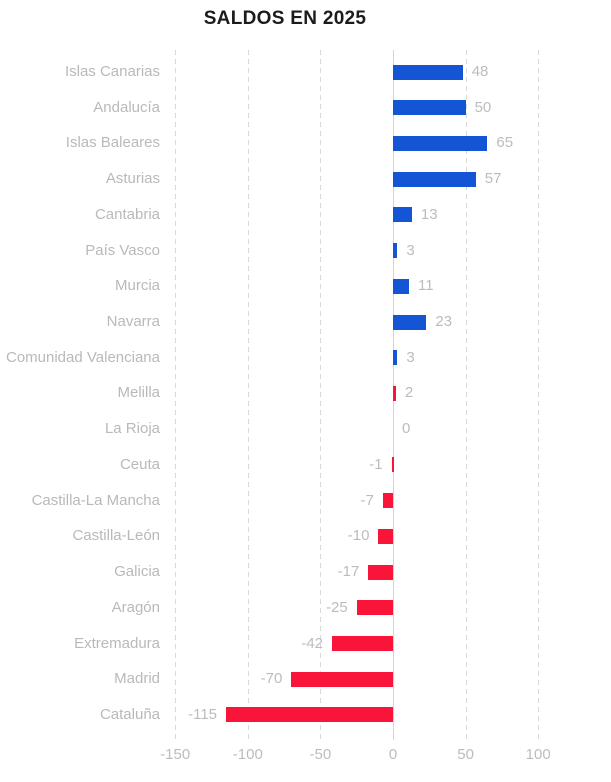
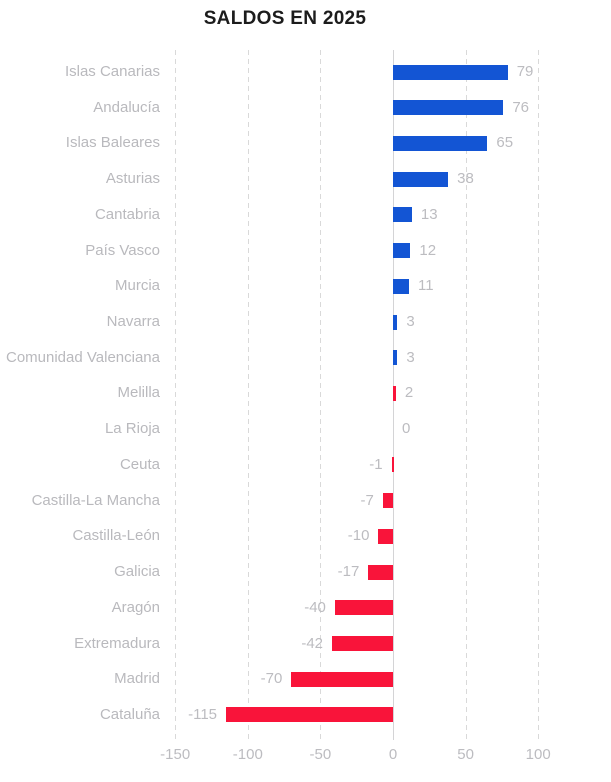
Islas Canarias: 48 -> 79
Andalucía: 50 -> 76
Asturias: 57 -> 38
País Vasco: 3 -> 12
Navarra: 23 -> 3
Aragón: -25 -> -40
